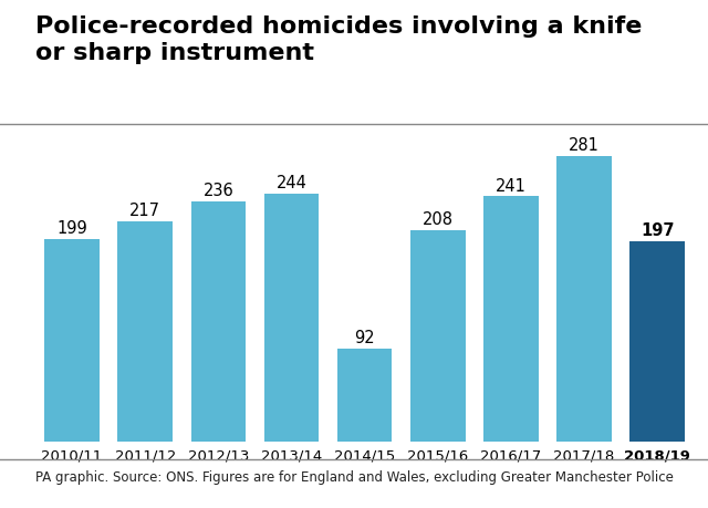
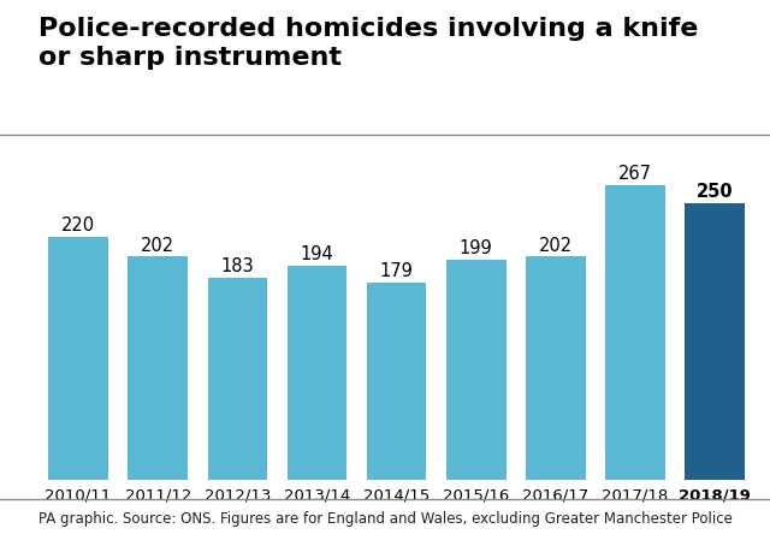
2010/11: 199 -> 220
2011/12: 217 -> 202
2012/13: 236 -> 183
2013/14: 244 -> 194
2014/15: 92 -> 179
2015/16: 208 -> 199
2016/17: 241 -> 202
2017/18: 281 -> 267
2018/19: 197 -> 250
